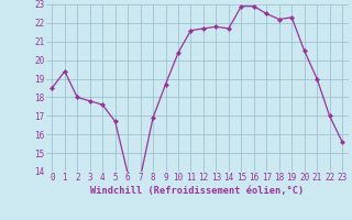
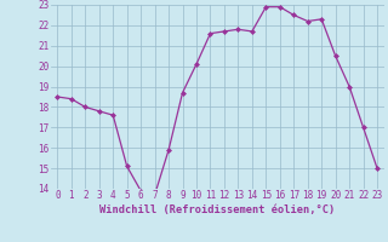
1: 19.4 -> 18.4
5: 16.7 -> 15.1
8: 16.9 -> 15.9
10: 20.4 -> 20.1
23: 15.6 -> 15.0
